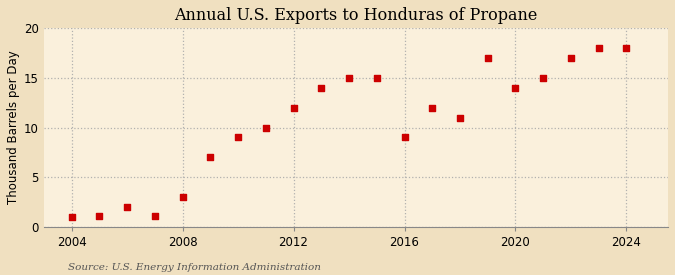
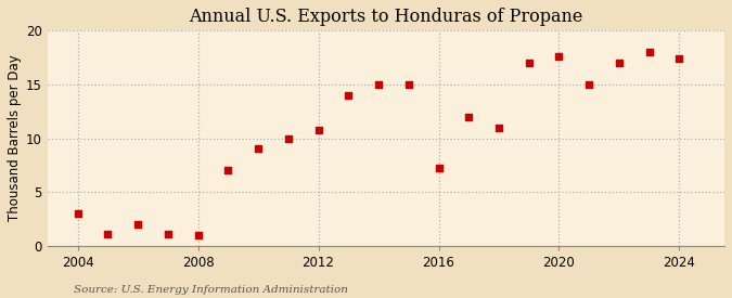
2004: 1.0 -> 3.0
2008: 3.0 -> 1.0
2012: 12.0 -> 10.8
2016: 9.0 -> 7.2
2020: 14.0 -> 17.6
2024: 18.0 -> 17.4
